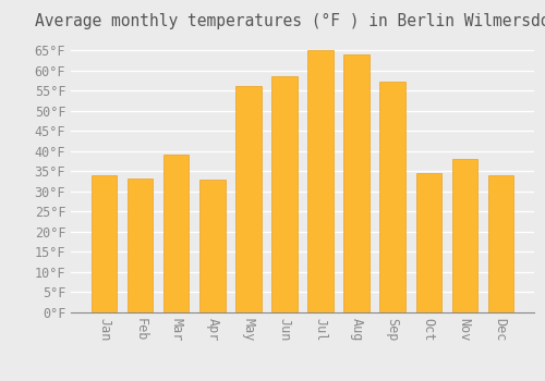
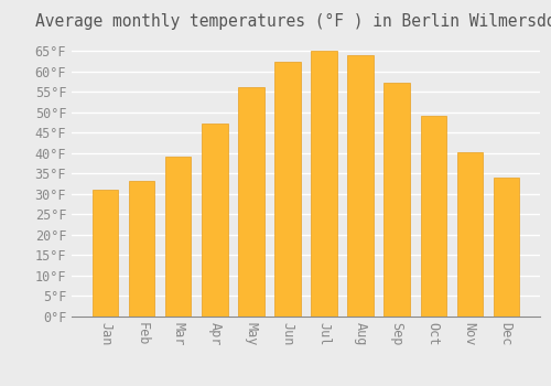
Jan: 34.0°F -> 31.1°F
Apr: 33.0°F -> 47.1°F
Jun: 58.5°F -> 62.2°F
Oct: 34.5°F -> 49.1°F
Nov: 38.0°F -> 40.3°F
